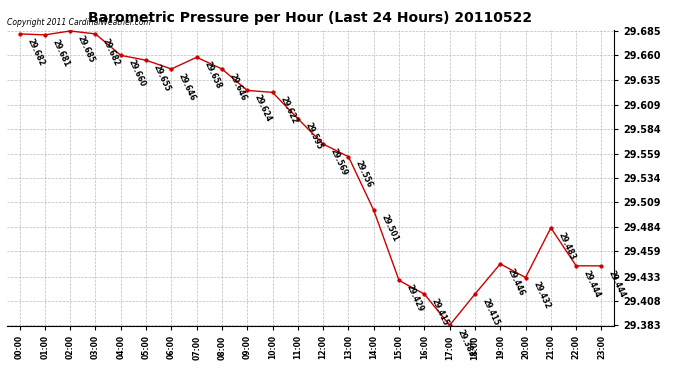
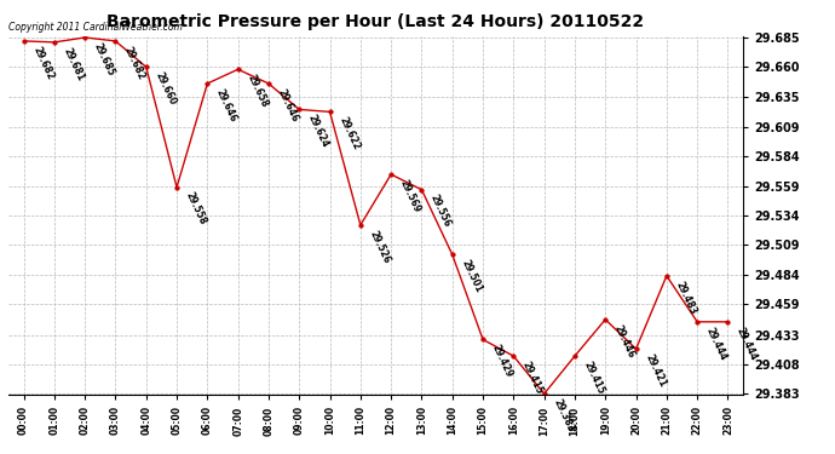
05:00: 29.655 -> 29.558
11:00: 29.595 -> 29.526
20:00: 29.432 -> 29.421
